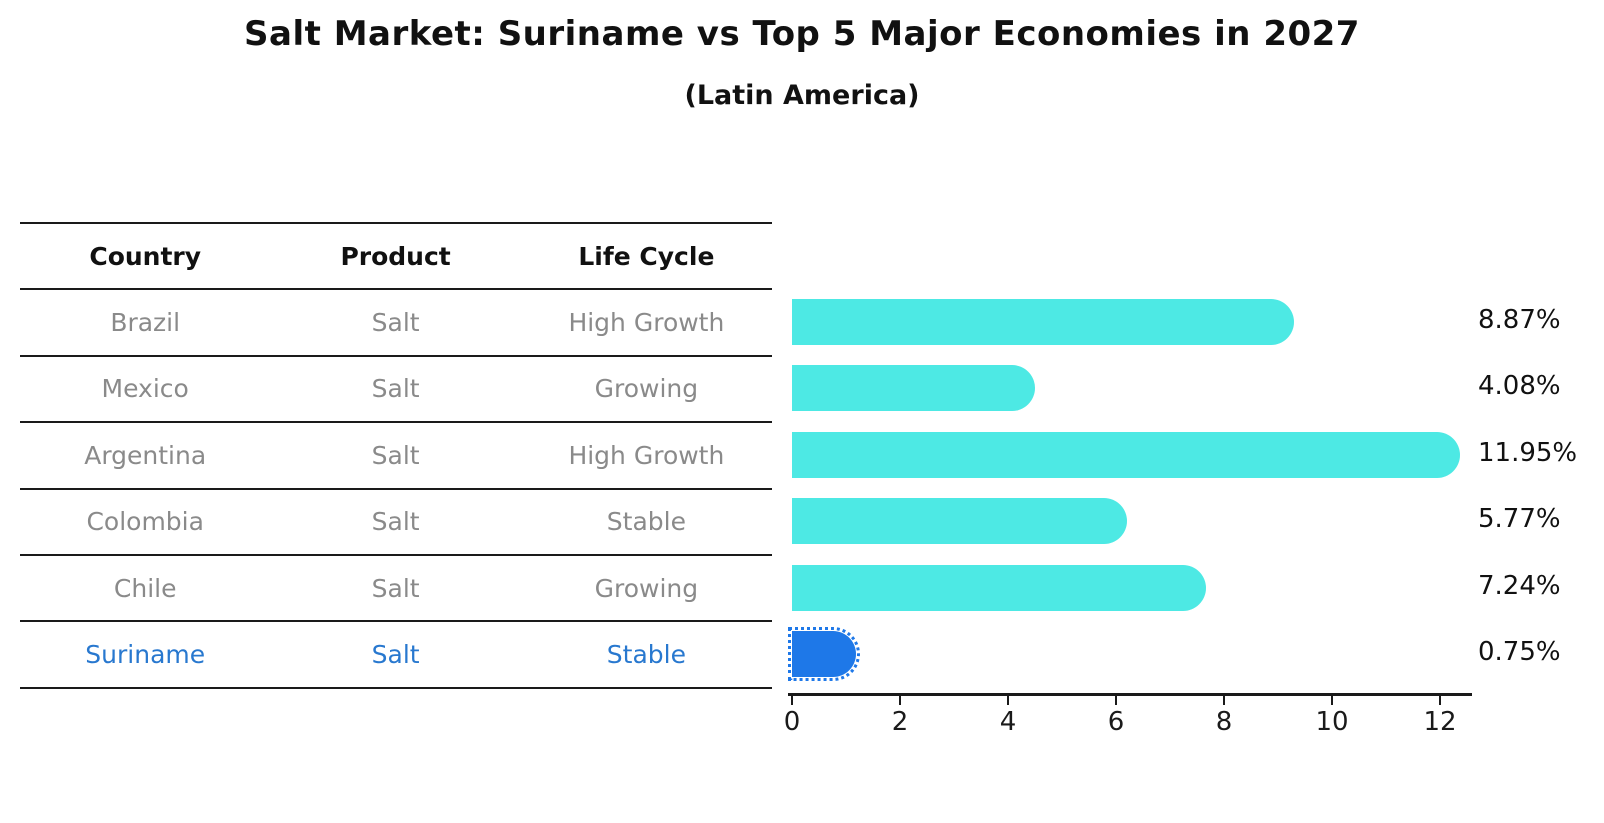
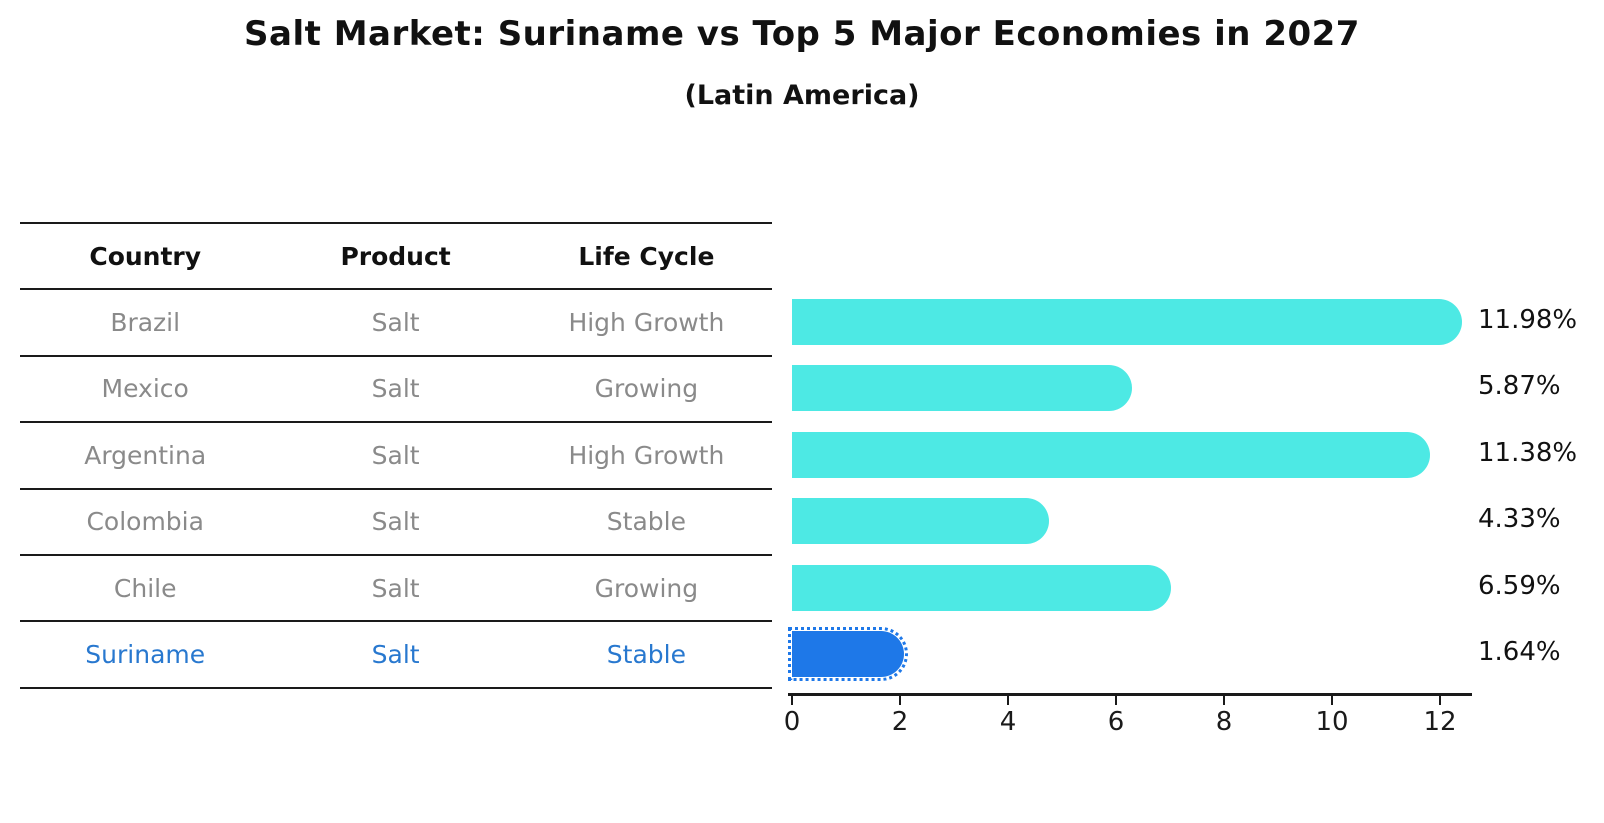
Brazil: 8.87% -> 11.98%
Mexico: 4.08% -> 5.87%
Argentina: 11.95% -> 11.38%
Colombia: 5.77% -> 4.33%
Chile: 7.24% -> 6.59%
Suriname: 0.75% -> 1.64%
